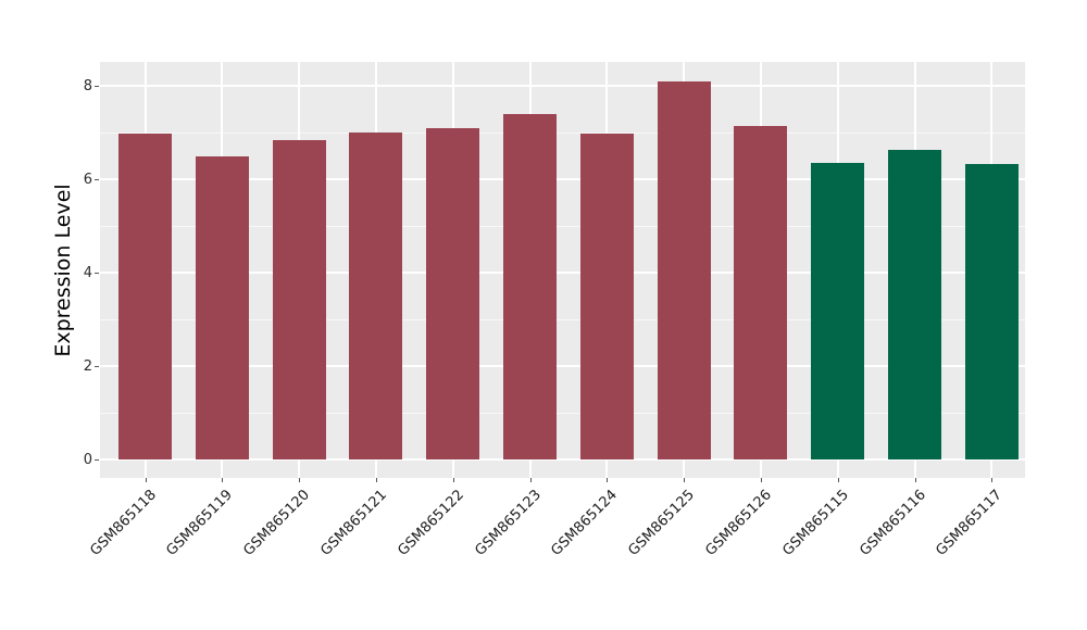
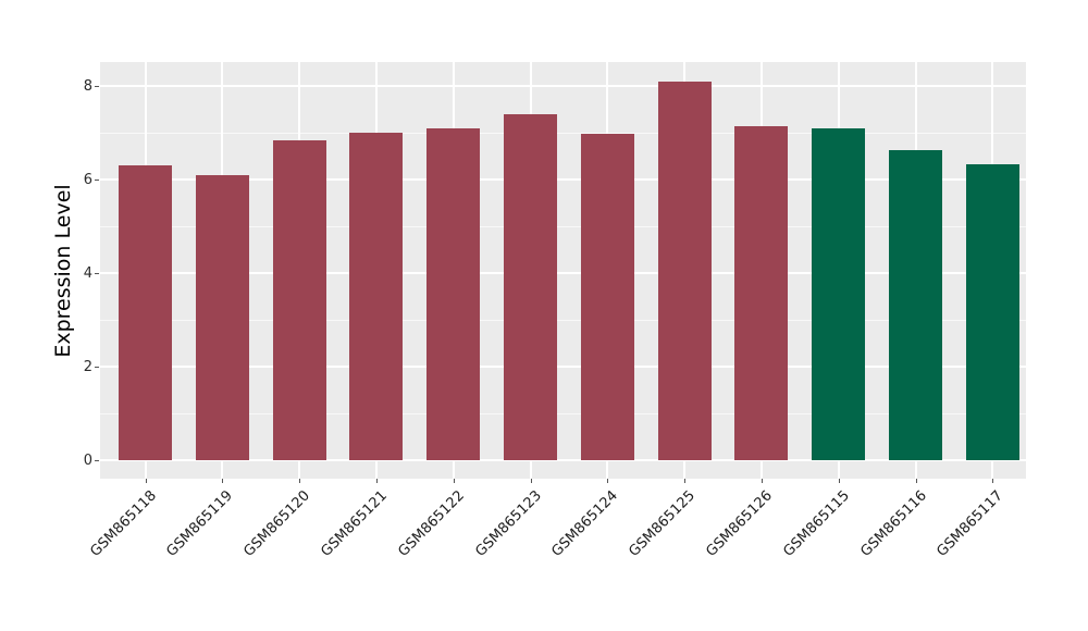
GSM865118: 7.0 -> 6.3
GSM865119: 6.5 -> 6.1
GSM865115: 6.4 -> 7.1
